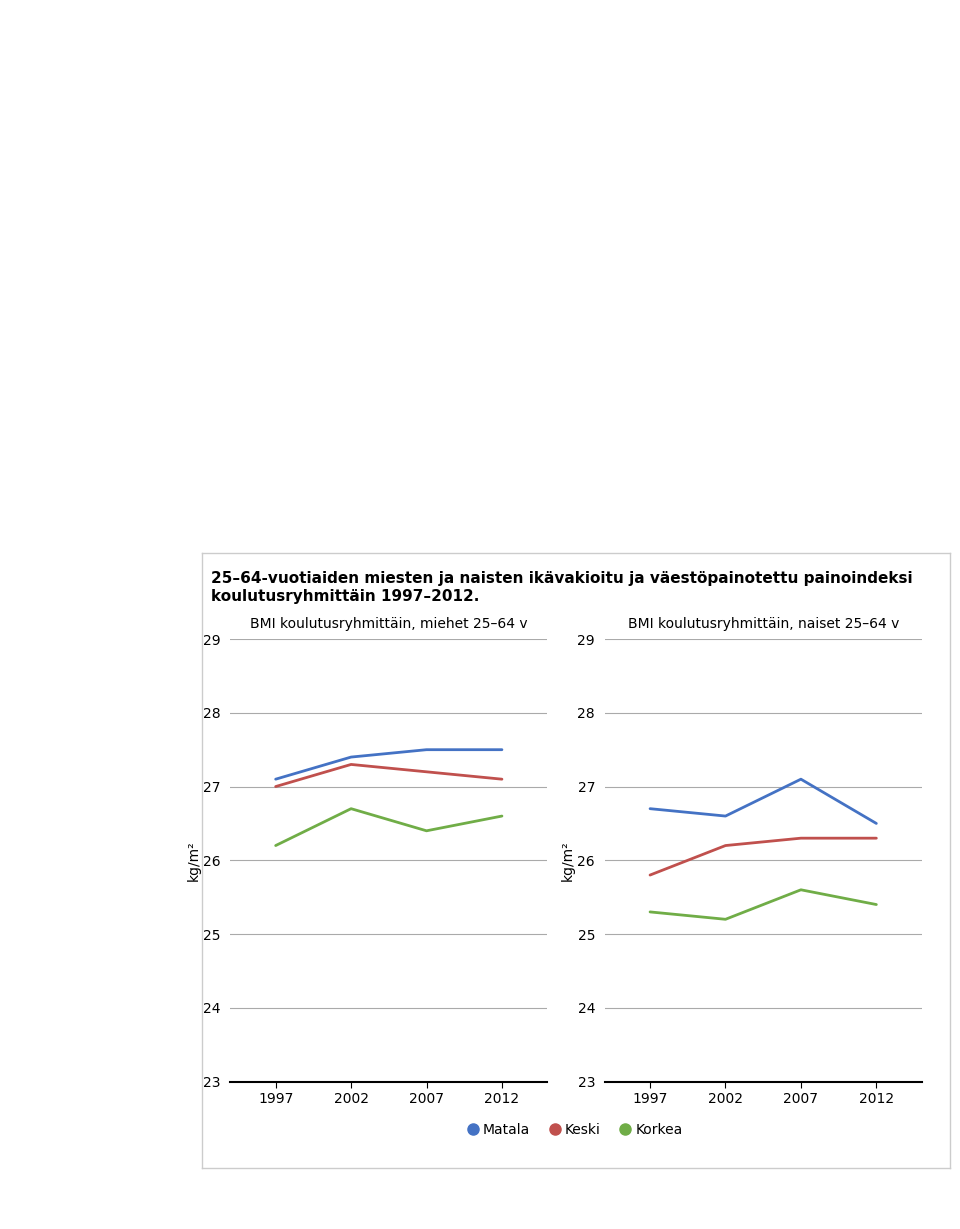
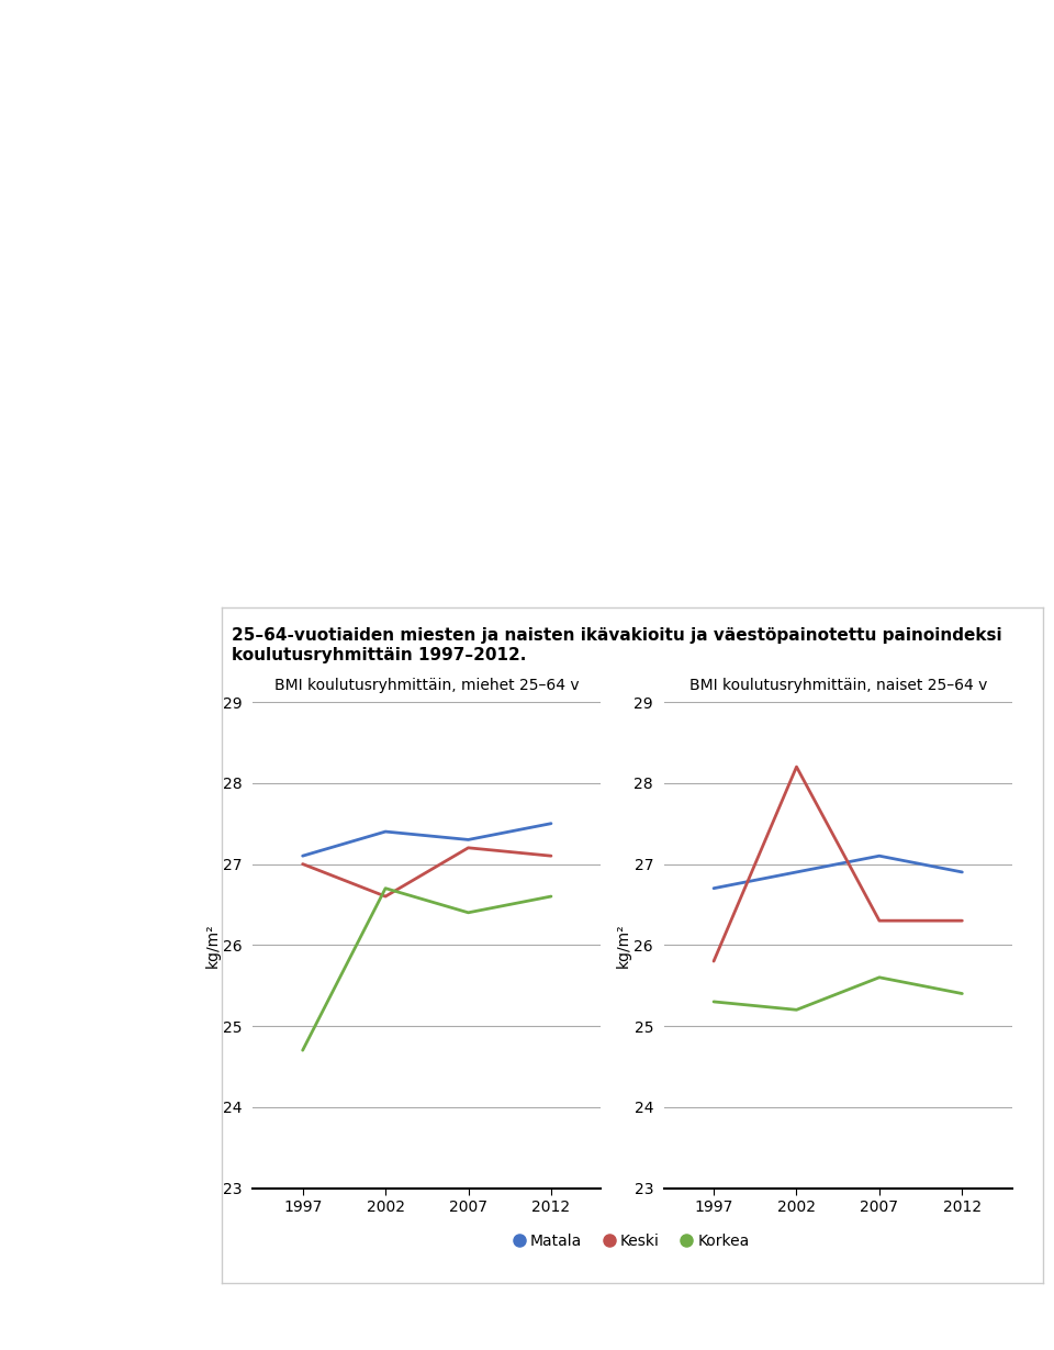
BMI koulutusryhmittäin, miehet 25–64 v/Korkea/1997: 26.2 -> 24.7
BMI koulutusryhmittäin, miehet 25–64 v/Keski/2002: 27.3 -> 26.6
BMI koulutusryhmittäin, miehet 25–64 v/Matala/2007: 27.5 -> 27.3
BMI koulutusryhmittäin, naiset 25–64 v/Matala/2002: 26.6 -> 26.9
BMI koulutusryhmittäin, naiset 25–64 v/Keski/2002: 26.2 -> 28.2
BMI koulutusryhmittäin, naiset 25–64 v/Matala/2012: 26.5 -> 26.9
